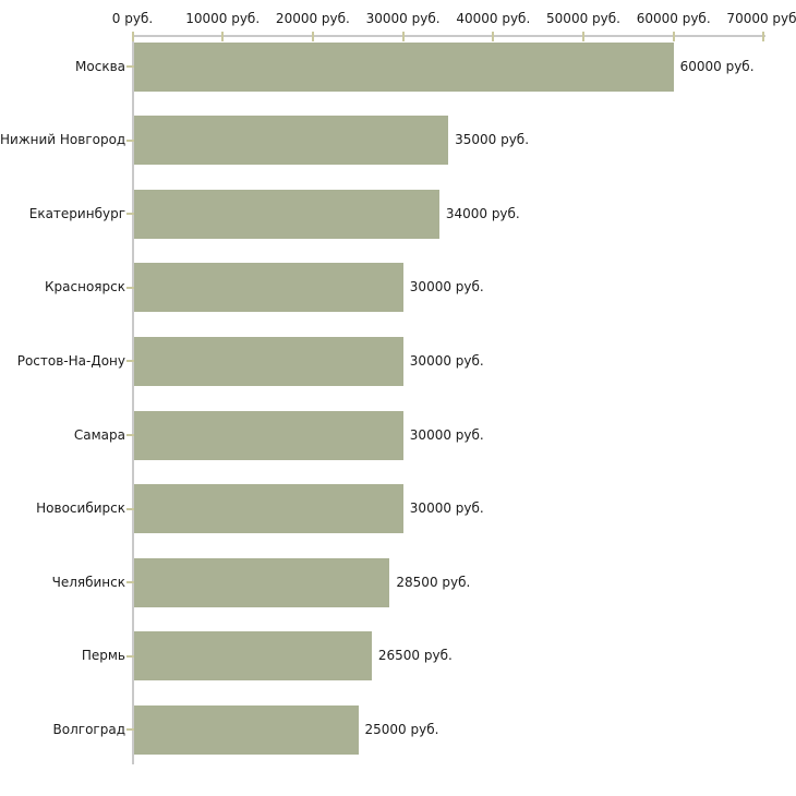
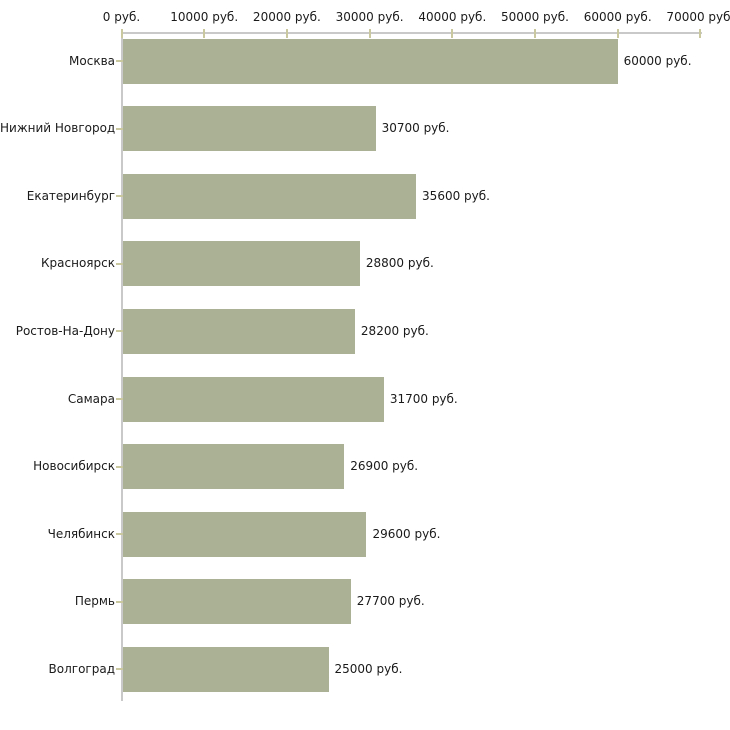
Нижний Новгород: 35000 -> 30700
Екатеринбург: 34000 -> 35600
Красноярск: 30000 -> 28800
Ростов-На-Дону: 30000 -> 28200
Самара: 30000 -> 31700
Новосибирск: 30000 -> 26900
Челябинск: 28500 -> 29600
Пермь: 26500 -> 27700
